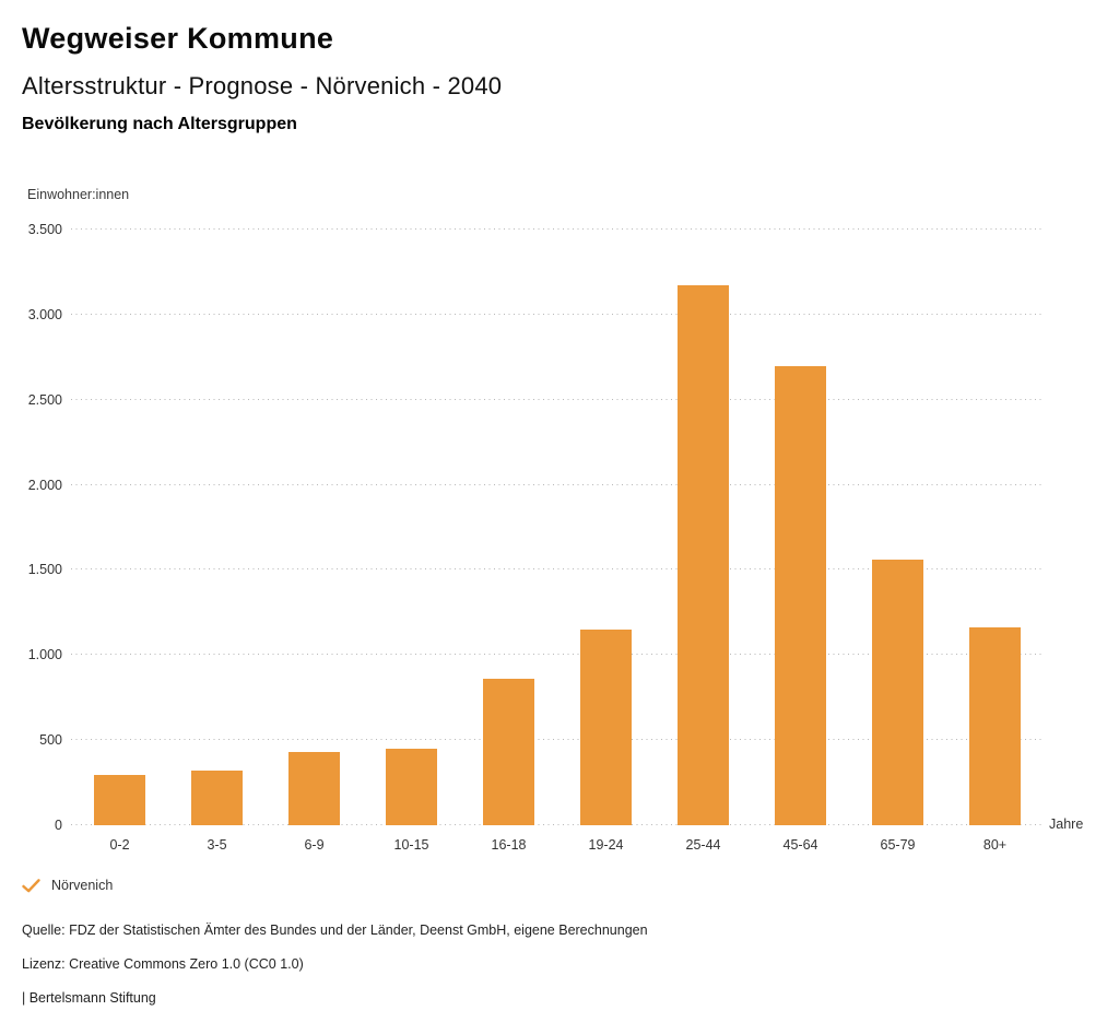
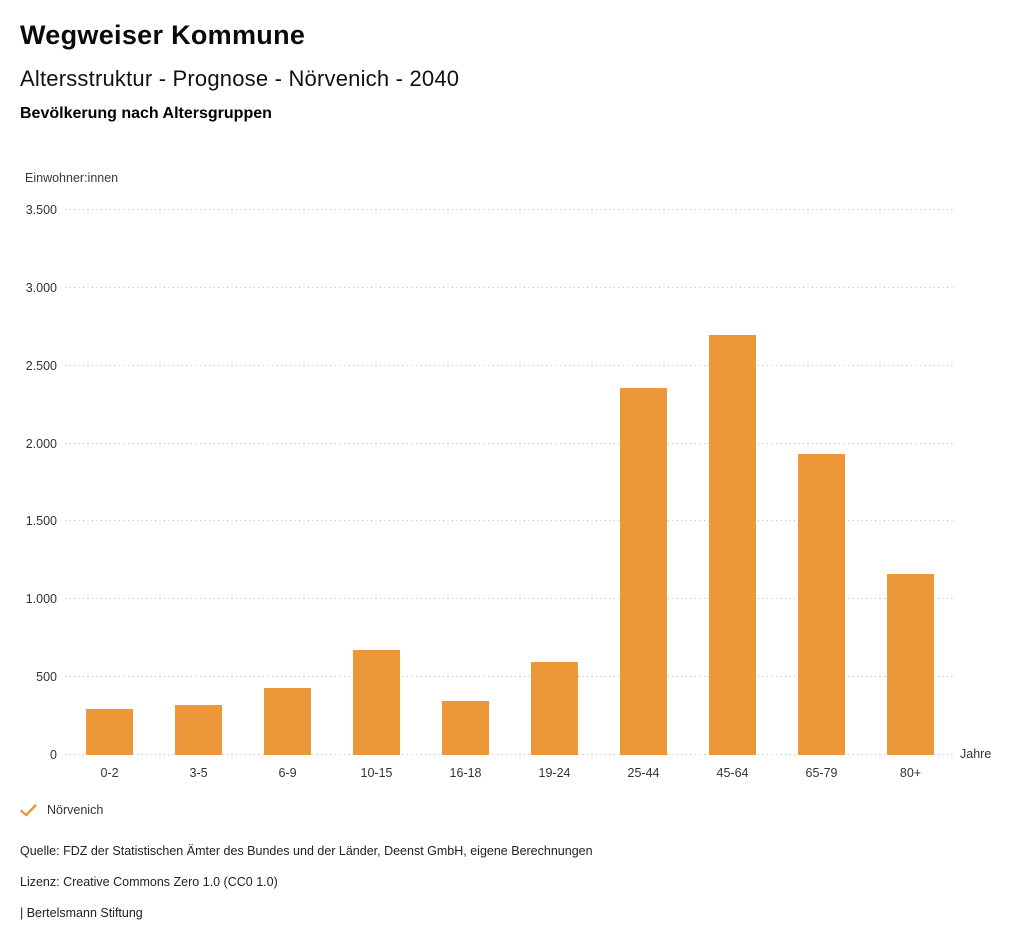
10-15: 450 -> 680
16-18: 860 -> 340
19-24: 1150 -> 600
25-44: 3170 -> 2360
65-79: 1560 -> 1940
